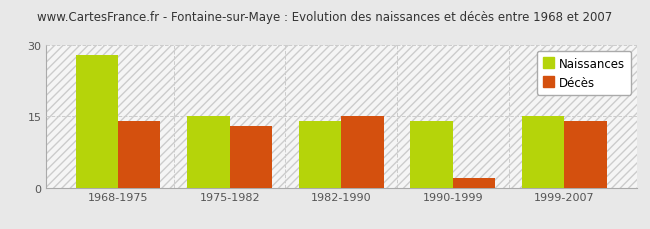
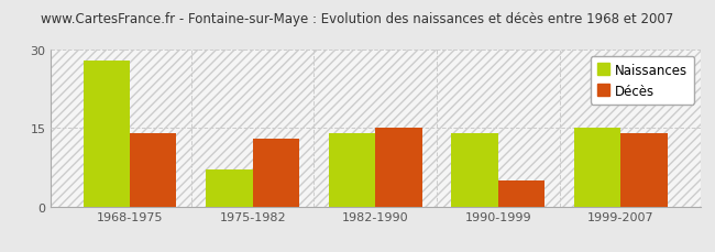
Naissances/1975-1982: 15 -> 7
Décès/1990-1999: 2 -> 5
